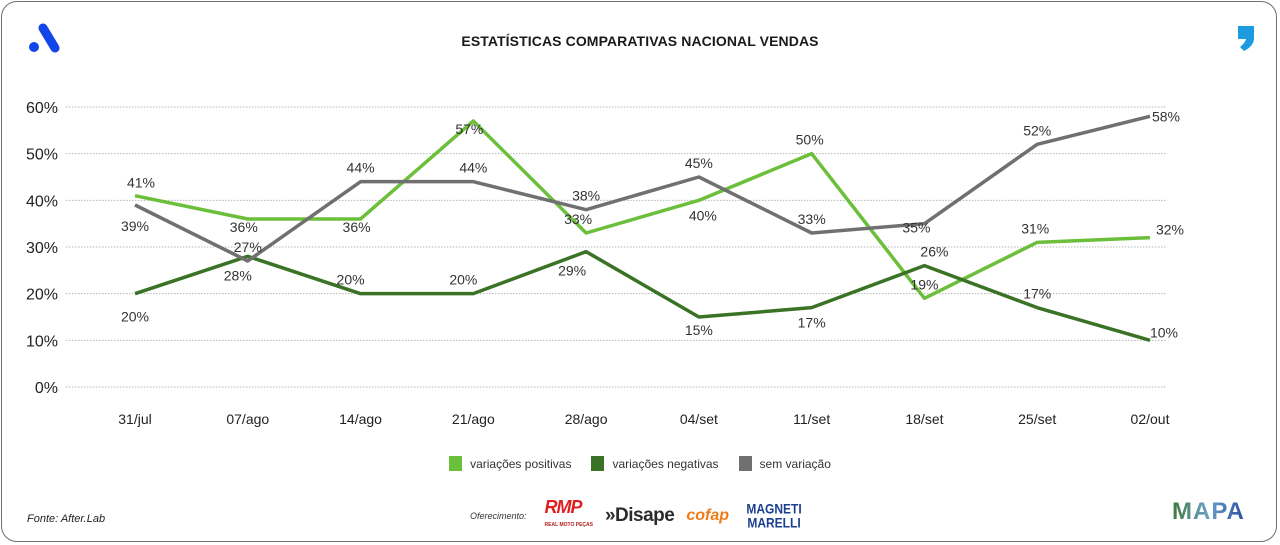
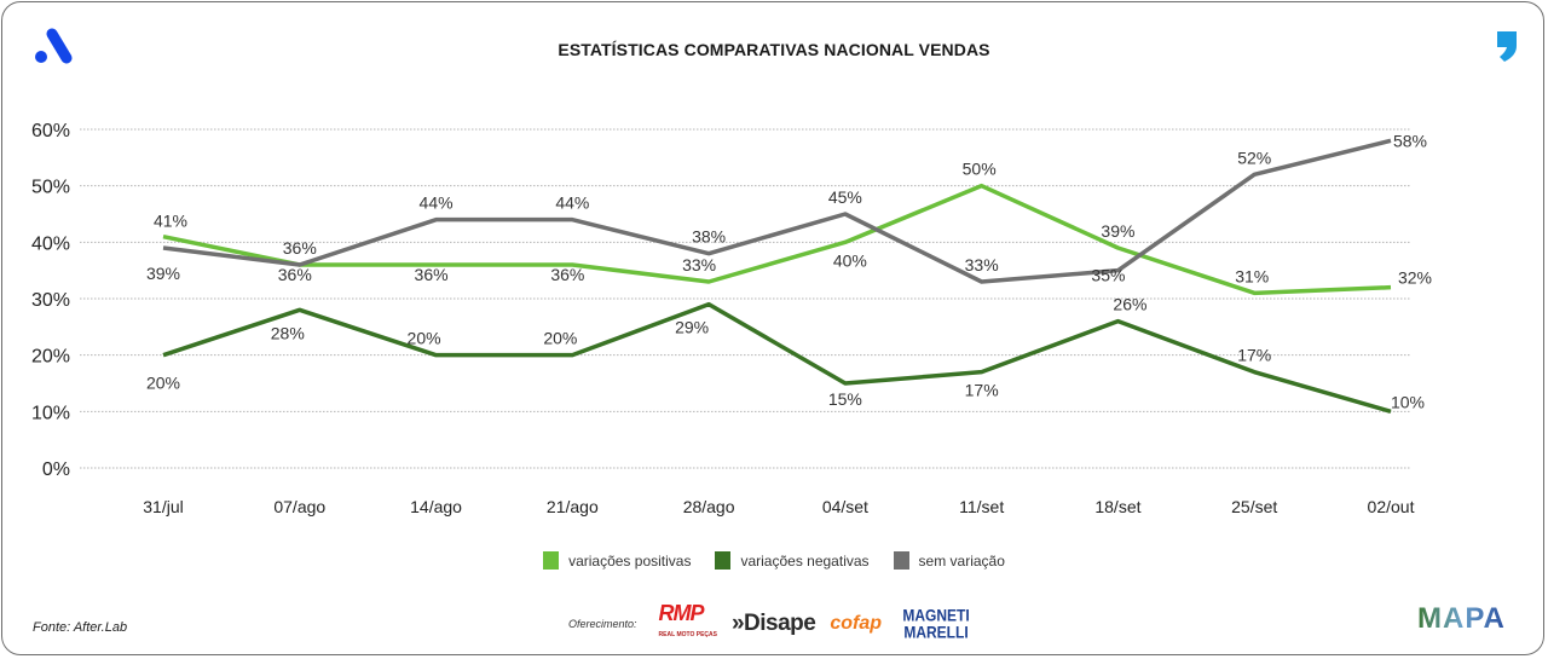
sem variação/07/ago: 27% -> 36%
variações positivas/21/ago: 57% -> 36%
variações positivas/18/set: 19% -> 39%
